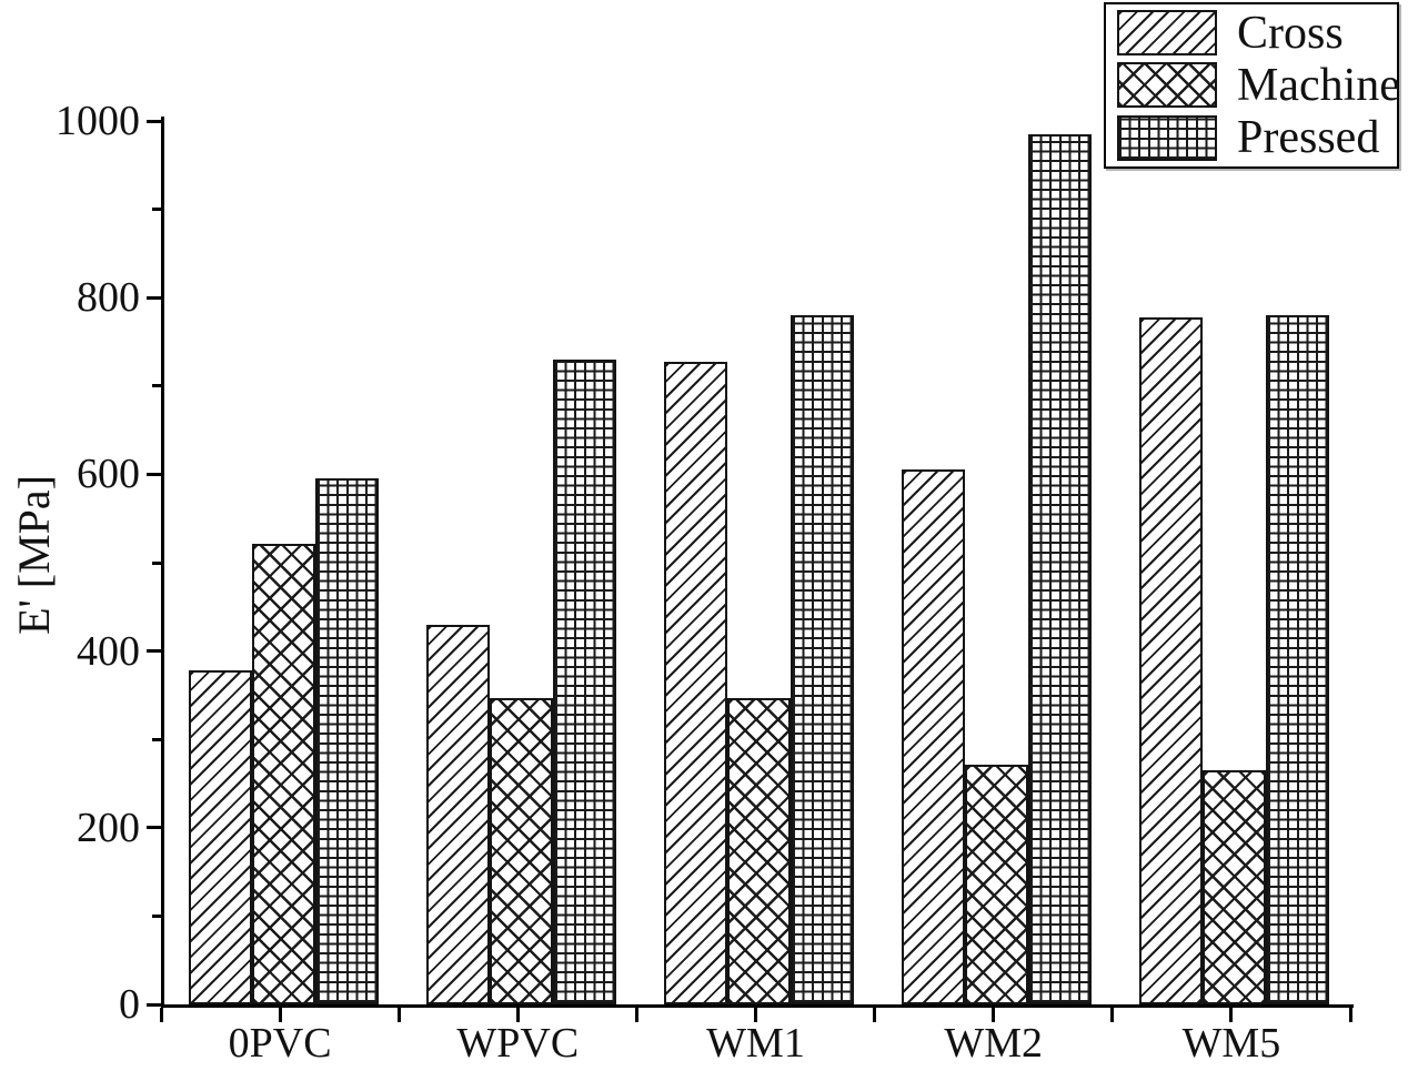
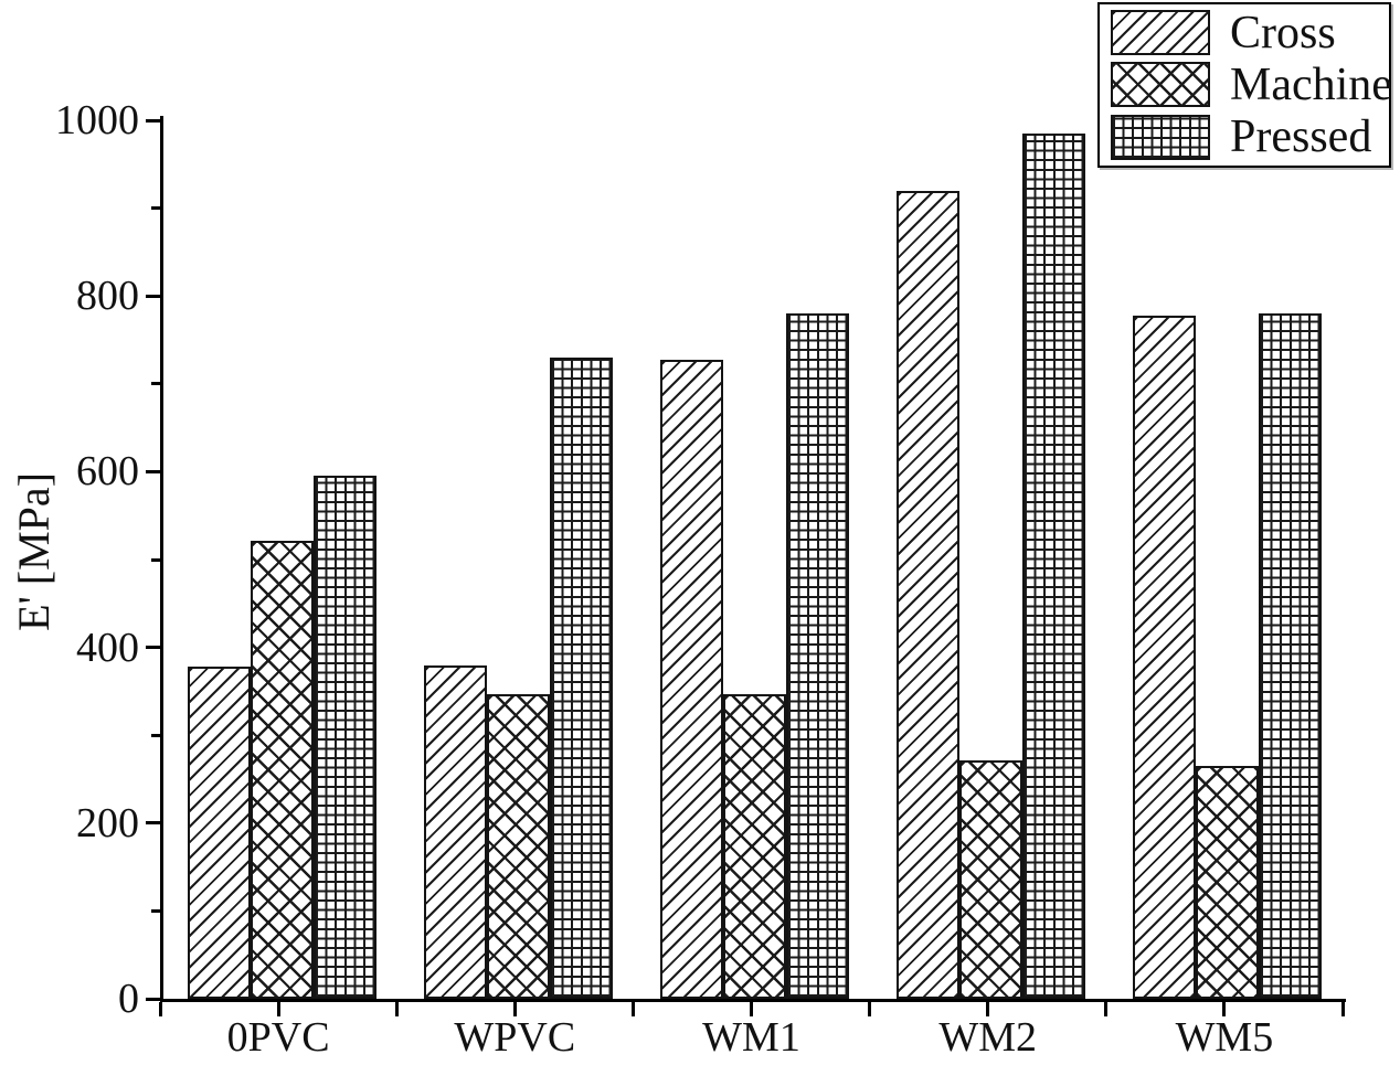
Cross/WPVC: 430 -> 380
Cross/WM2: 610 -> 920
